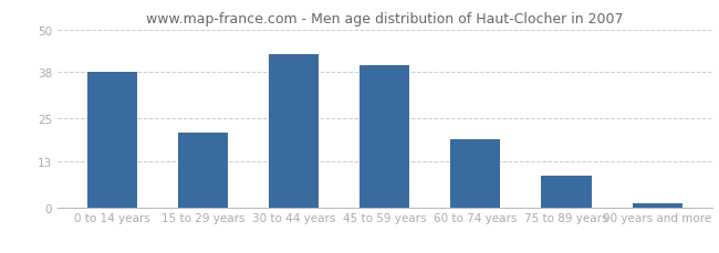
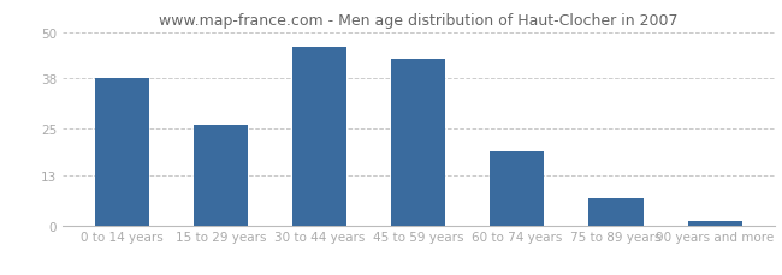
15 to 29 years: 21 -> 26
30 to 44 years: 43 -> 46
45 to 59 years: 40 -> 43
75 to 89 years: 9 -> 7
